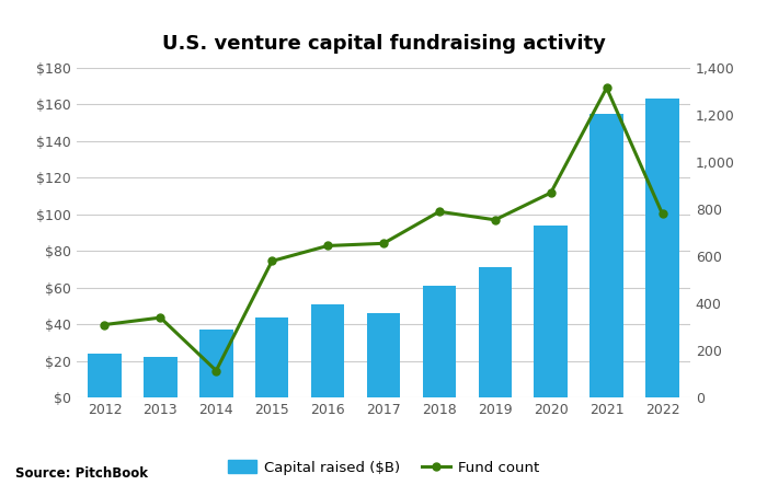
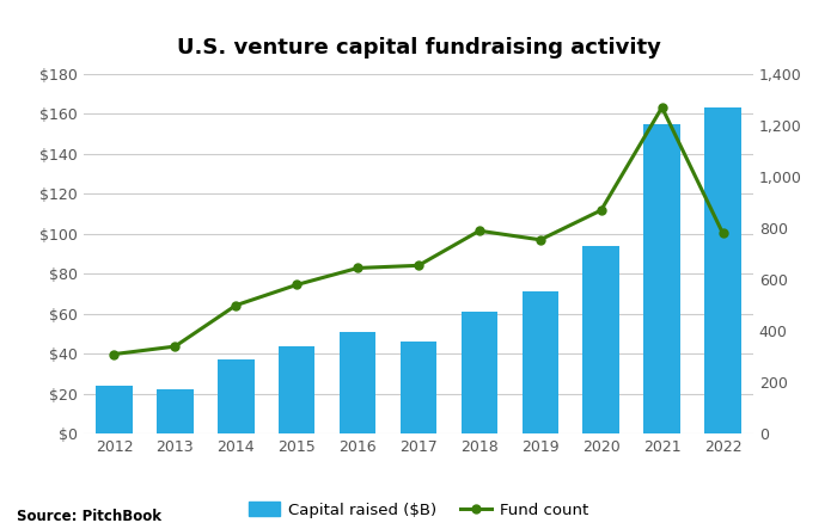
Fund count/2014: 115 -> 500
Fund count/2021: 1,315 -> 1,270
